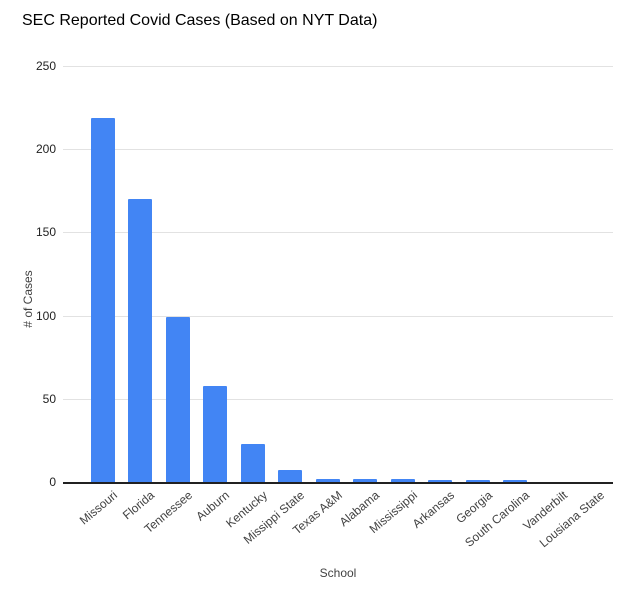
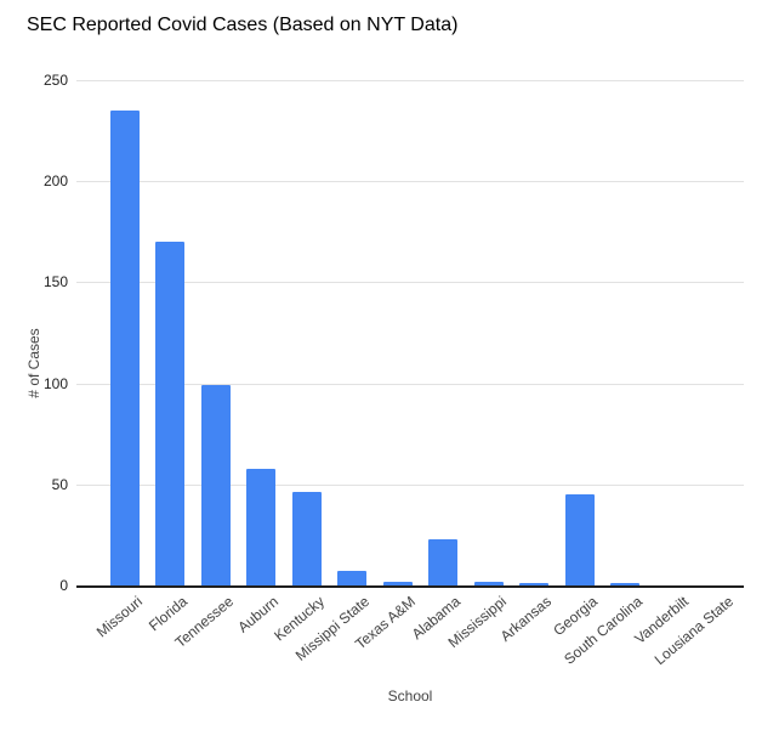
Missouri: 219 -> 235
Kentucky: 23 -> 46
Alabama: 2 -> 23
Georgia: 1 -> 45
